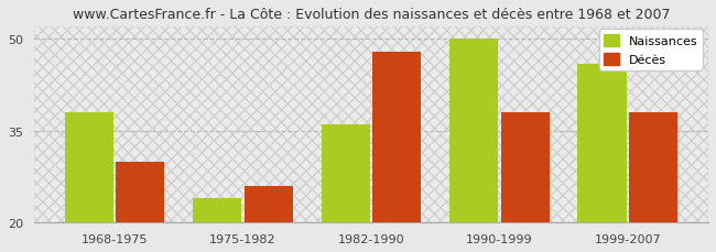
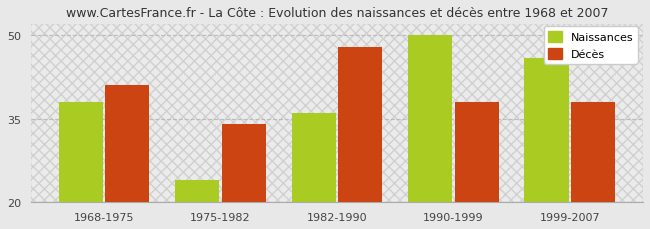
Décès/1968-1975: 30 -> 41
Décès/1975-1982: 26 -> 34
